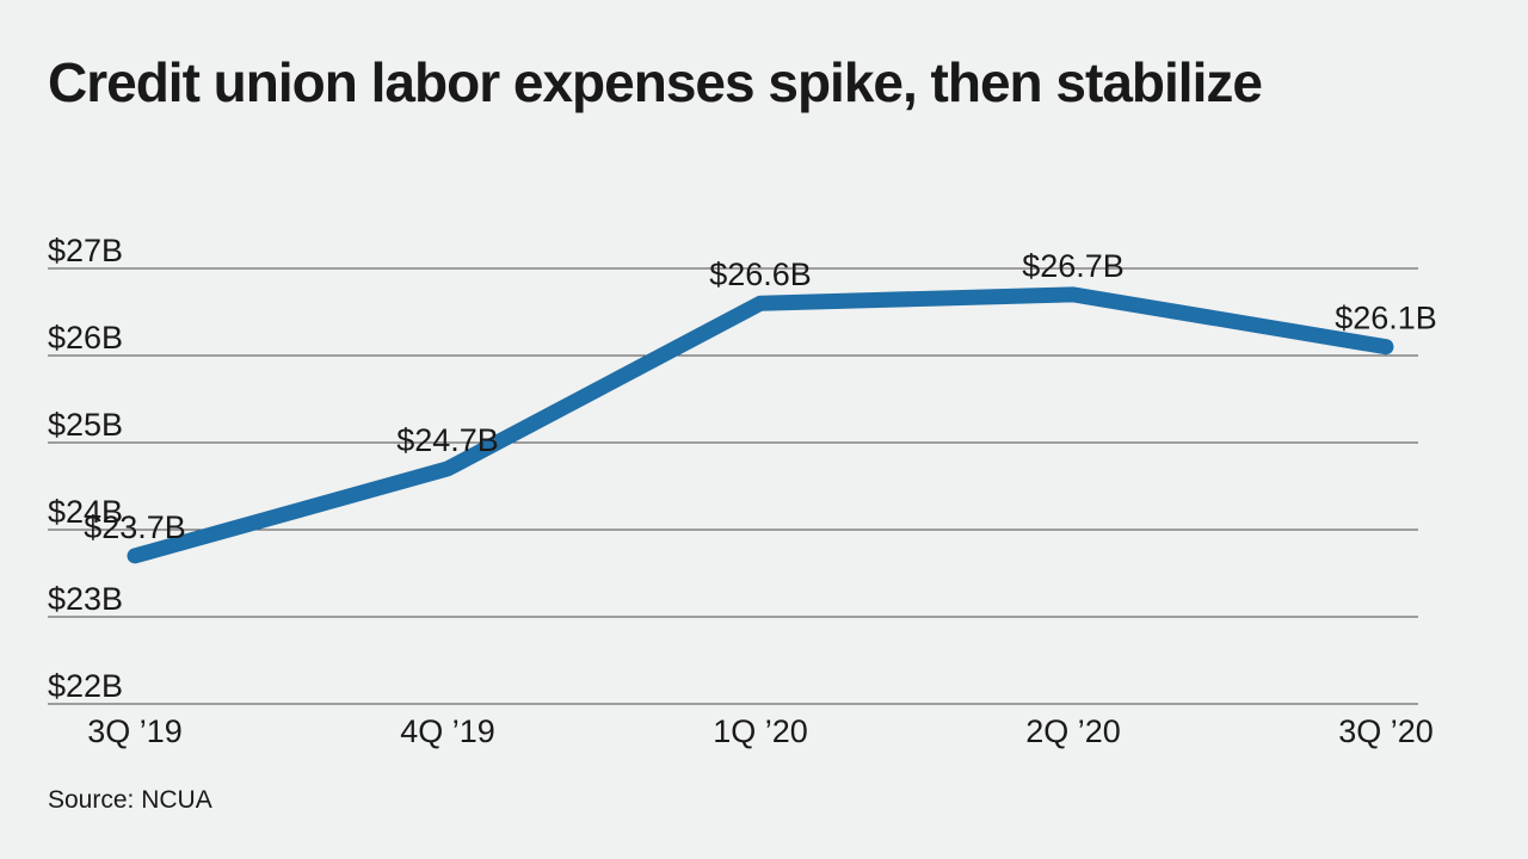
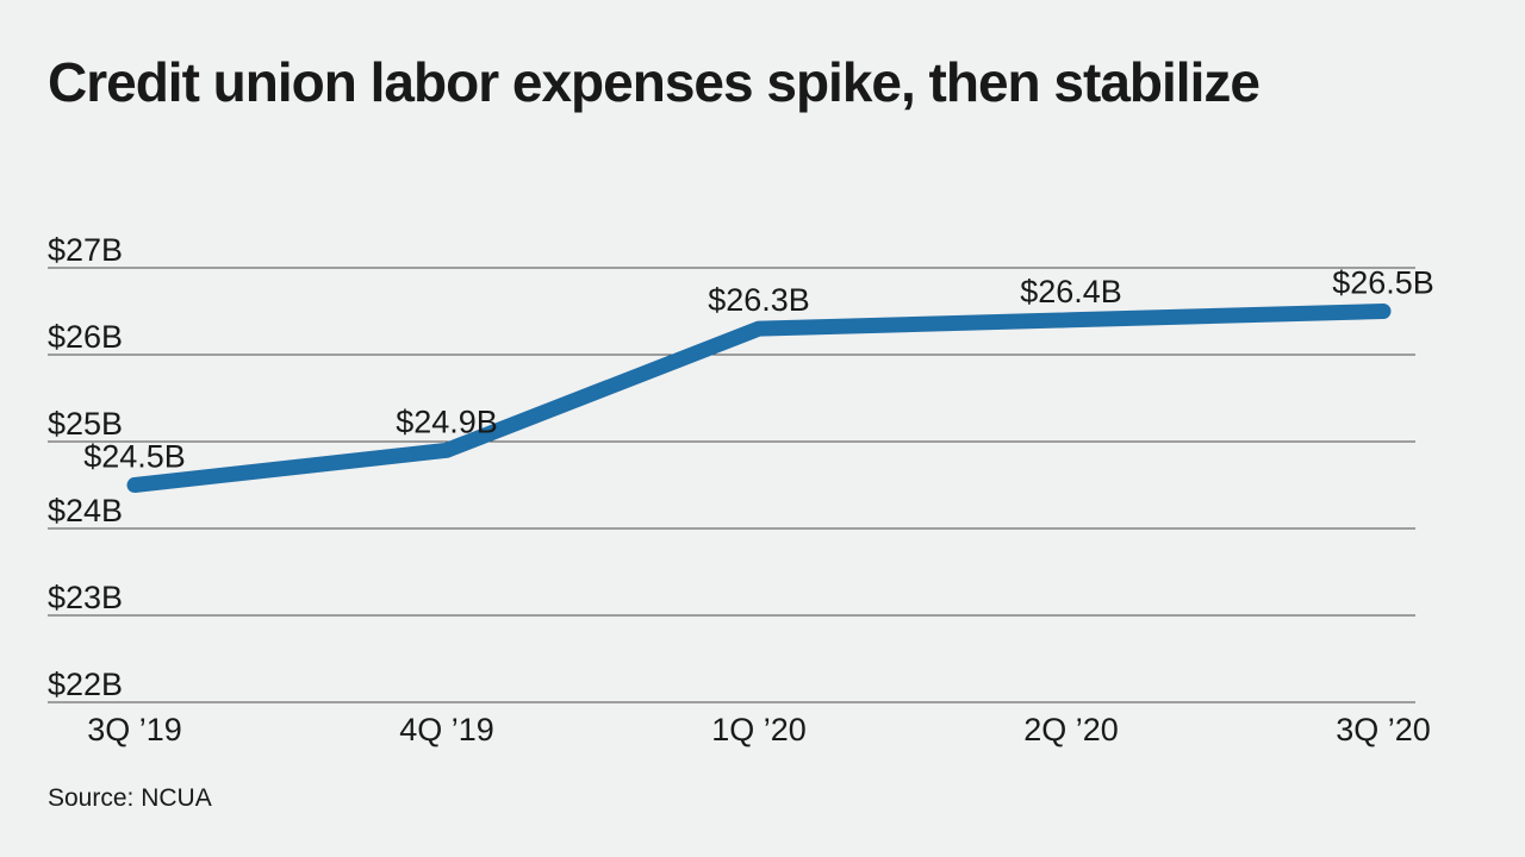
3Q ’19: $23.7B -> $24.5B
4Q ’19: $24.7B -> $24.9B
1Q ’20: $26.6B -> $26.3B
2Q ’20: $26.7B -> $26.4B
3Q ’20: $26.1B -> $26.5B
